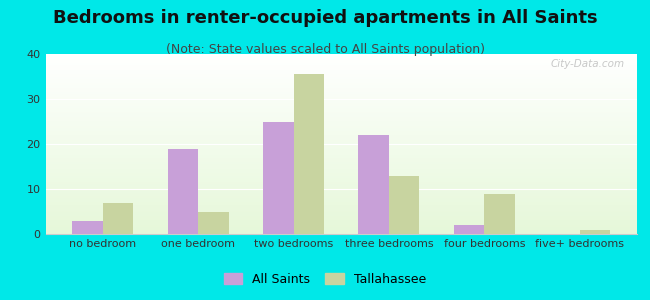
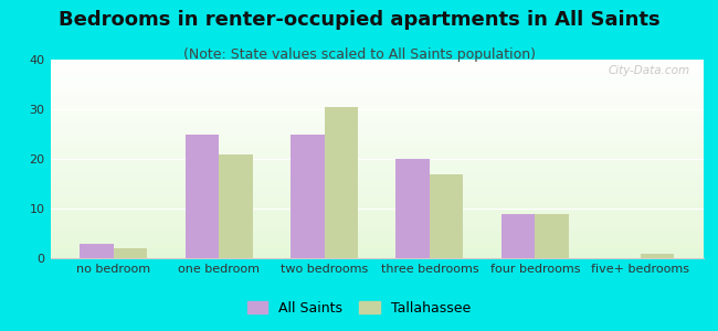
Tallahassee/no bedroom: 7.0 -> 2.0
All Saints/one bedroom: 19 -> 25
Tallahassee/one bedroom: 5.0 -> 21.0
Tallahassee/two bedrooms: 35.5 -> 30.5
All Saints/three bedrooms: 22 -> 20
Tallahassee/three bedrooms: 13.0 -> 17.0
All Saints/four bedrooms: 2 -> 9
